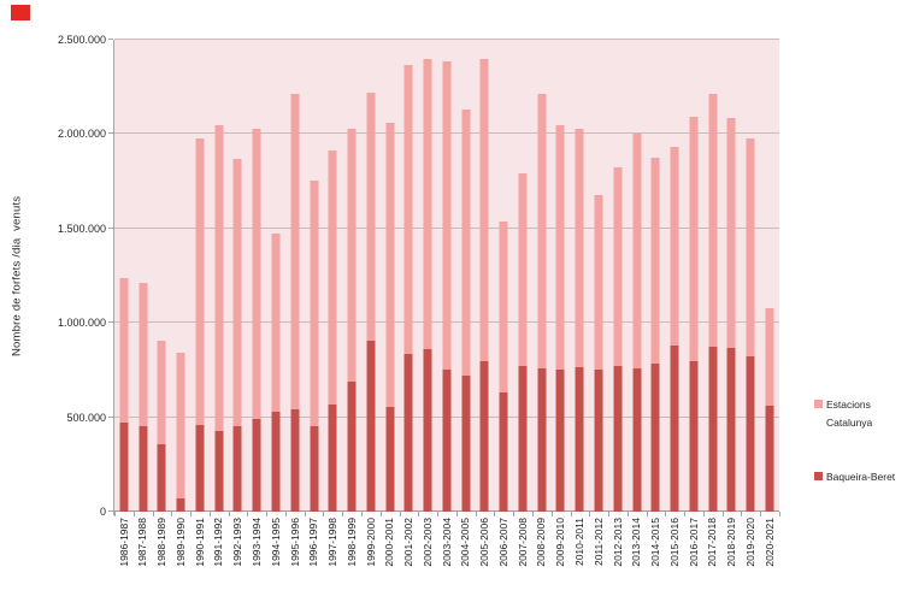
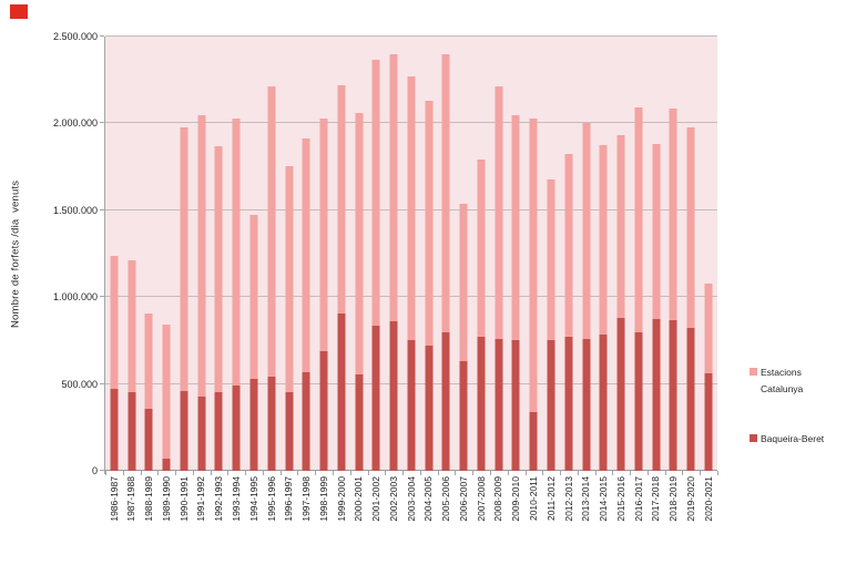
Estacions Catalunya/2003-2004: 2380000 -> 2270000
Baqueira-Beret/2010-2011: 760000 -> 340000
Estacions Catalunya/2017-2018: 2210000 -> 1880000
